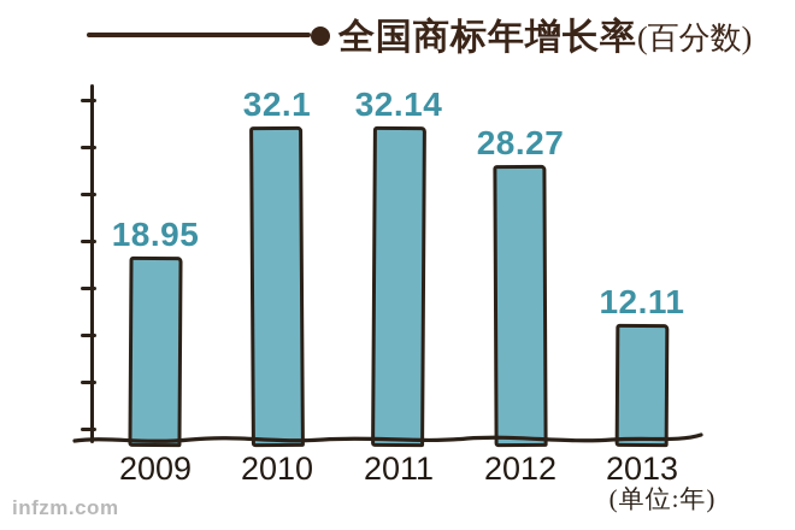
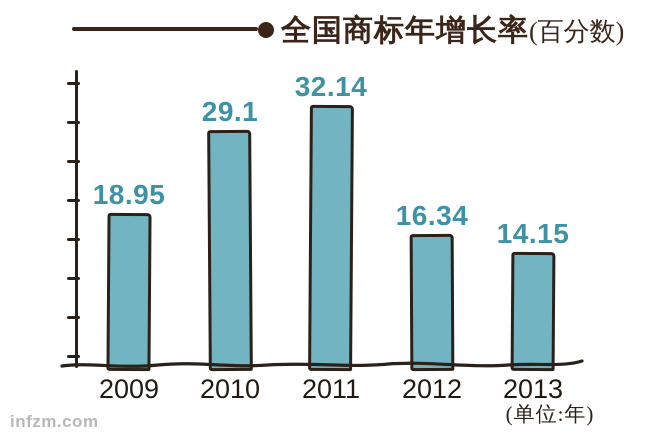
2010: 32.1 -> 29.1
2012: 28.27 -> 16.34
2013: 12.11 -> 14.15
